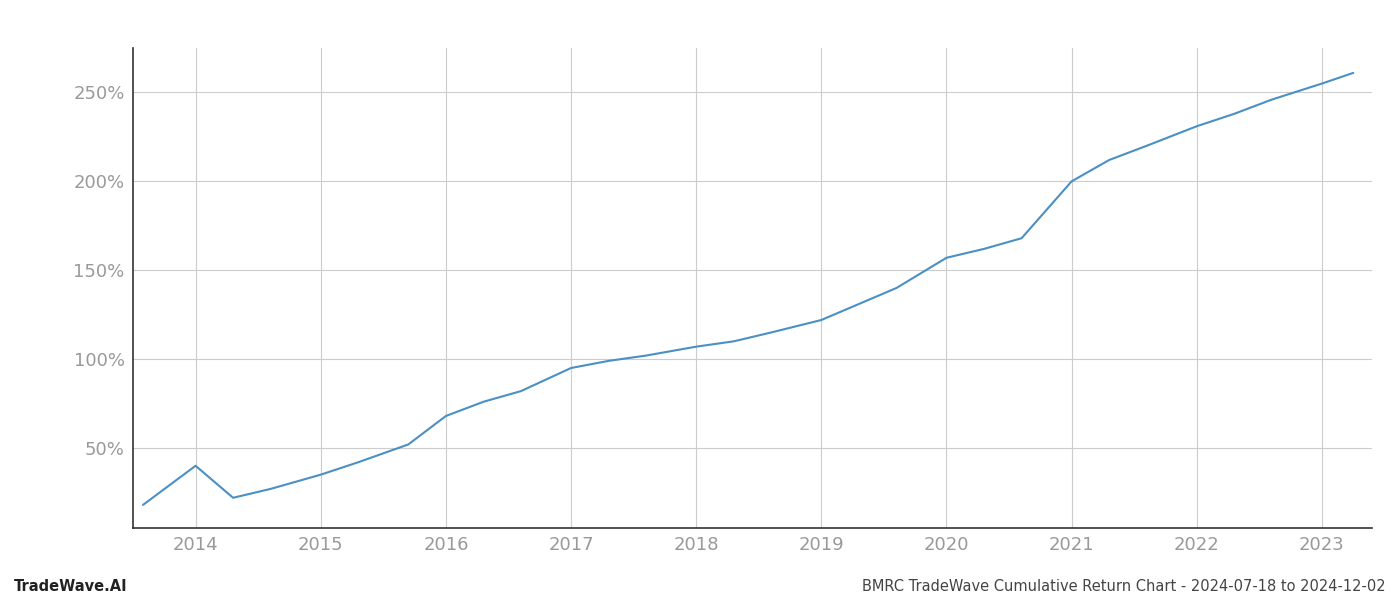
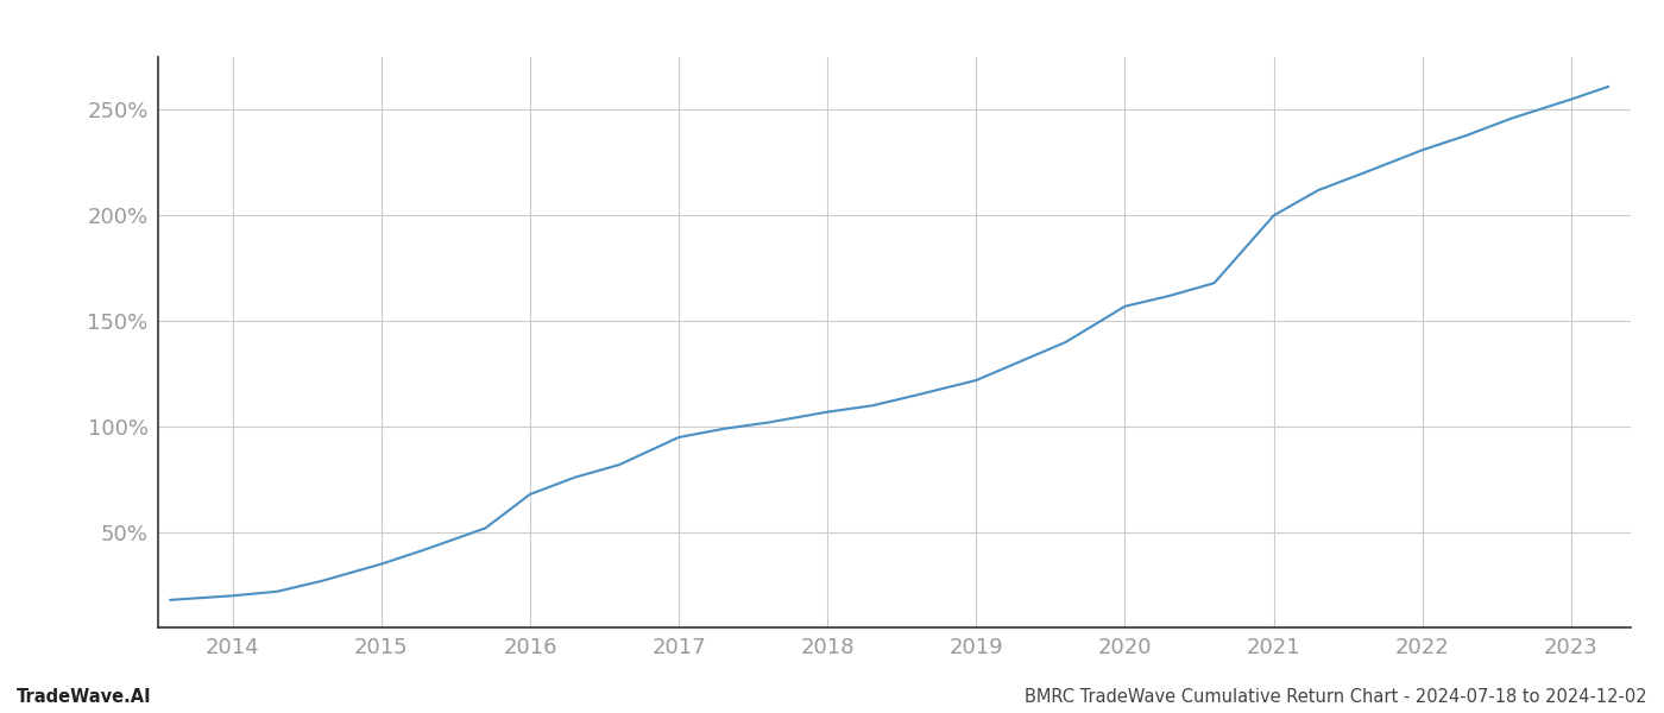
2014: 40% -> 20%
